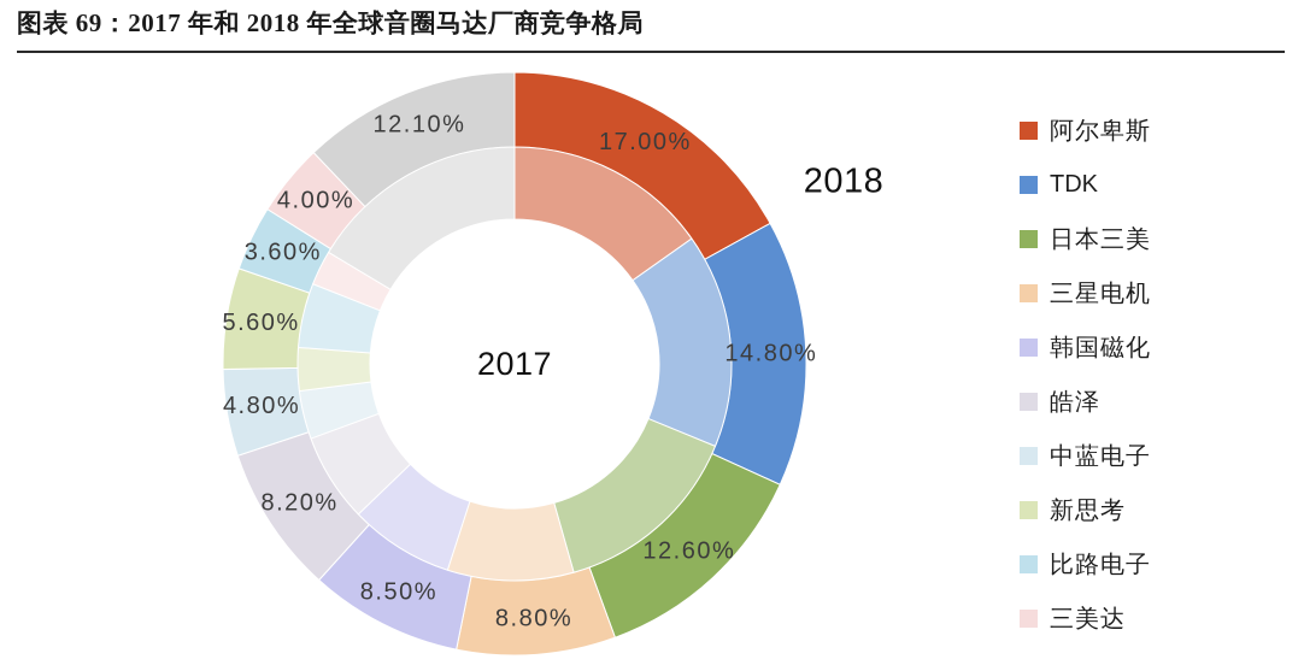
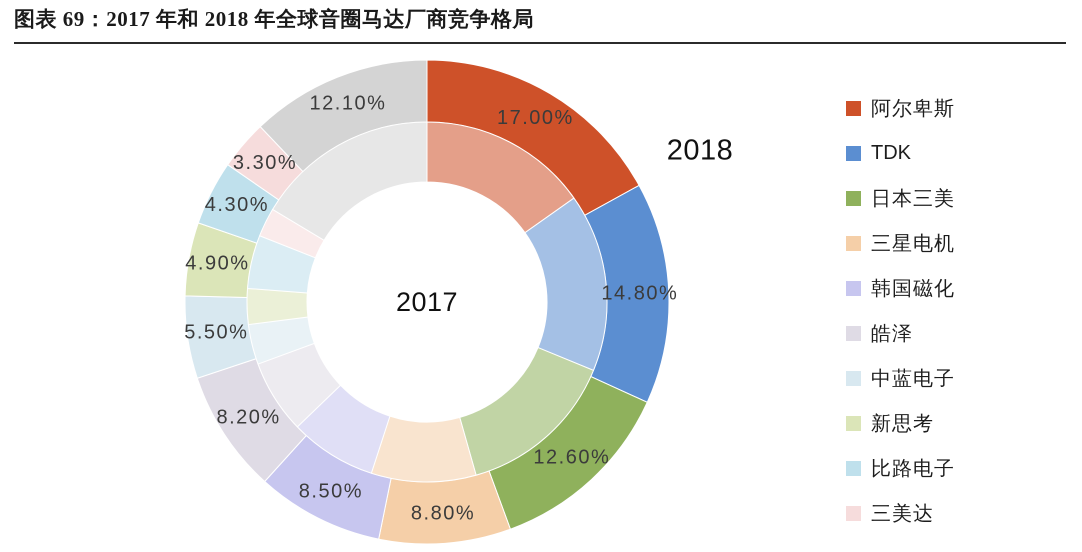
2018/中蓝电子: 4.80% -> 5.50%
2018/新思考: 5.60% -> 4.90%
2018/比路电子: 3.60% -> 4.30%
2018/三美达: 4.00% -> 3.30%
